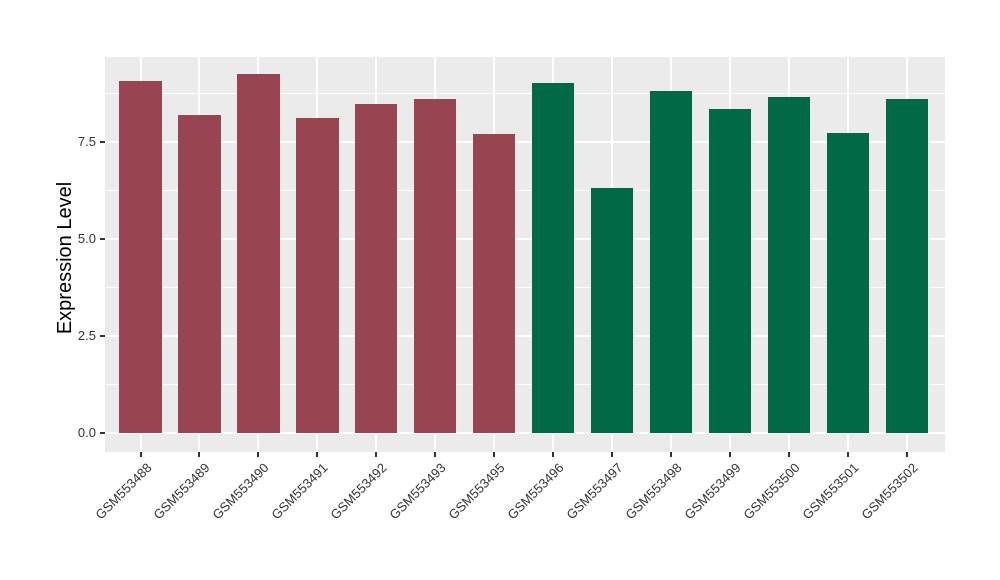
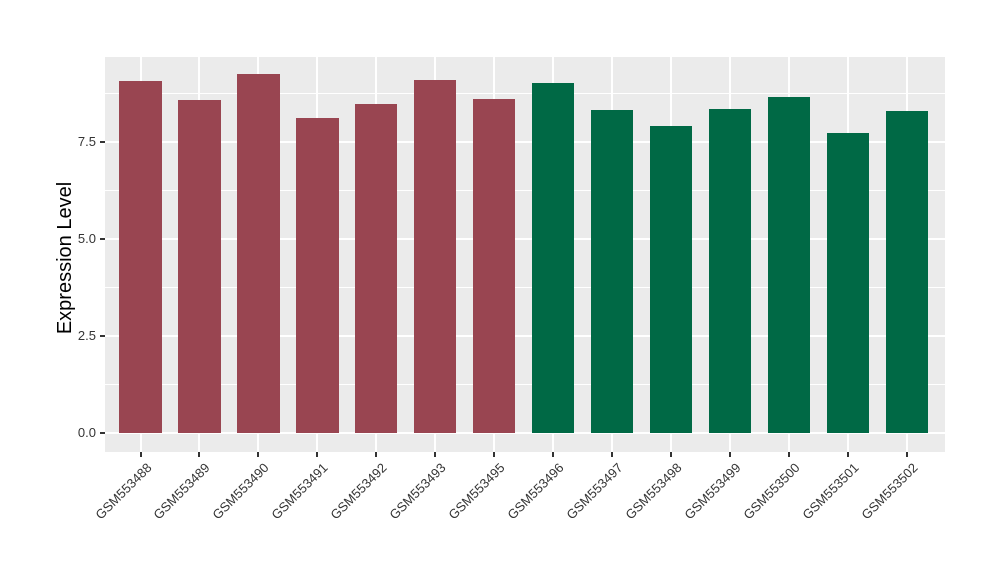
GSM553489: 8.2 -> 8.6
GSM553493: 8.6 -> 9.1
GSM553495: 7.7 -> 8.6
GSM553497: 6.3 -> 8.3
GSM553498: 8.8 -> 7.9
GSM553502: 8.6 -> 8.3
